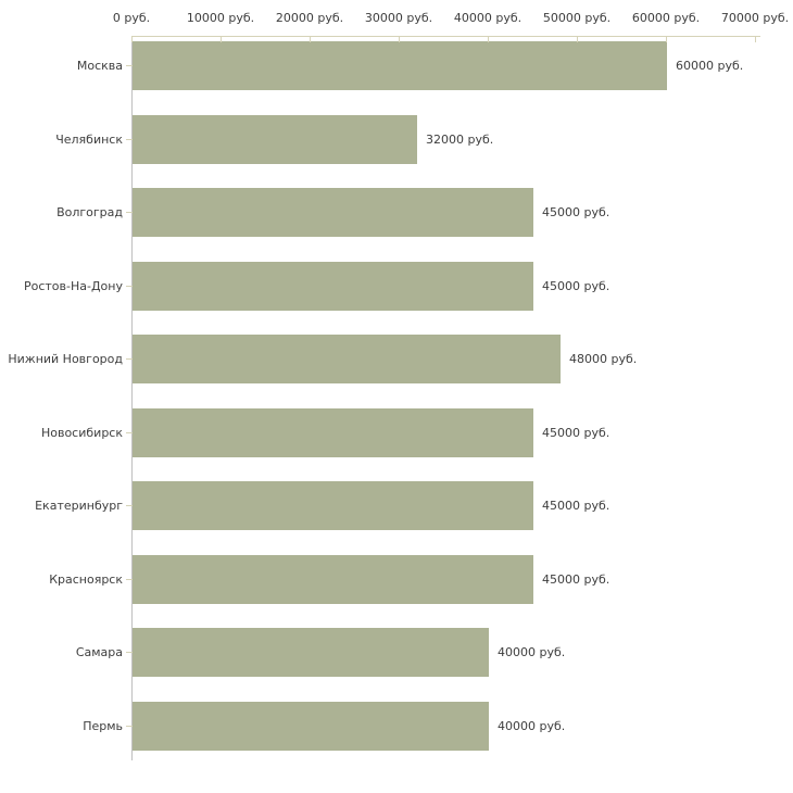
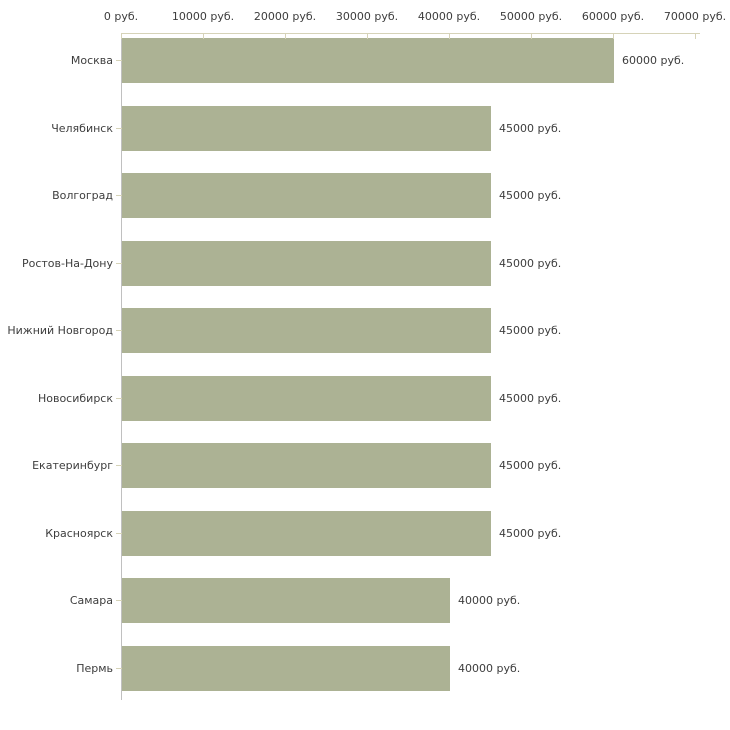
Челябинск: 32000 -> 45000
Нижний Новгород: 48000 -> 45000
